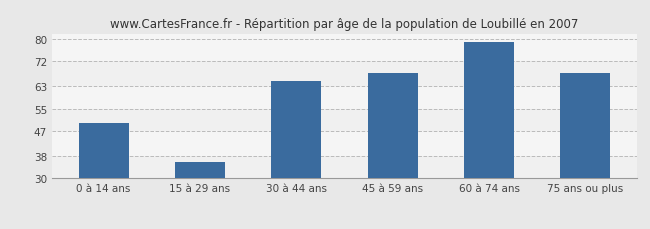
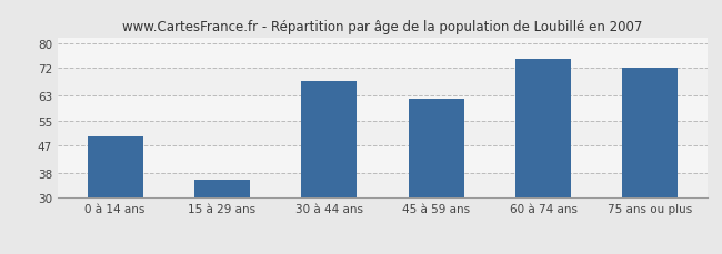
30 à 44 ans: 65 -> 68
45 à 59 ans: 68 -> 62
60 à 74 ans: 79 -> 75
75 ans ou plus: 68 -> 72
